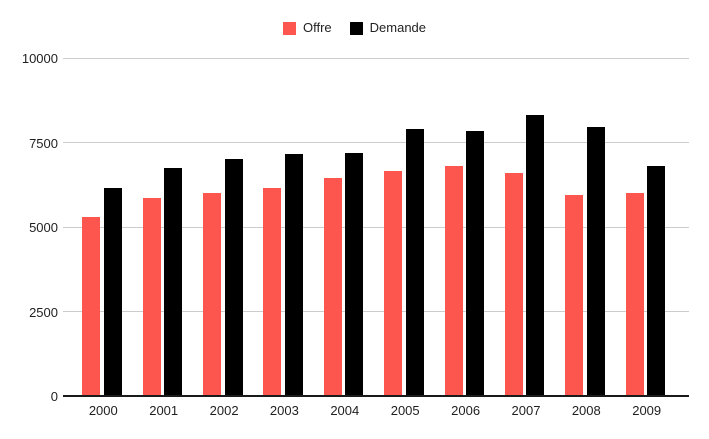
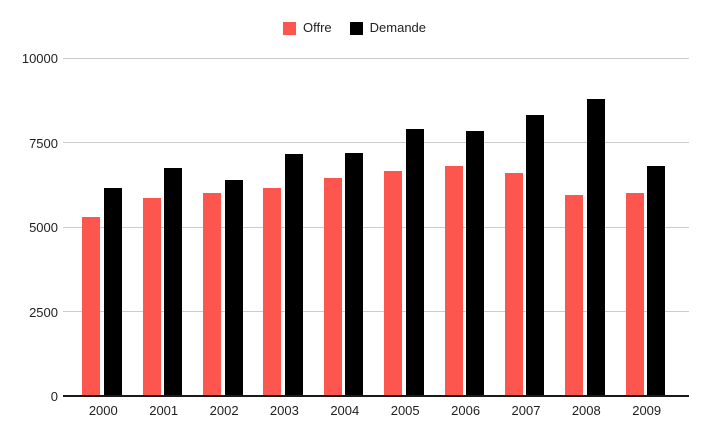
Demande/2002: 7000 -> 6400
Demande/2008: 8000 -> 8800
